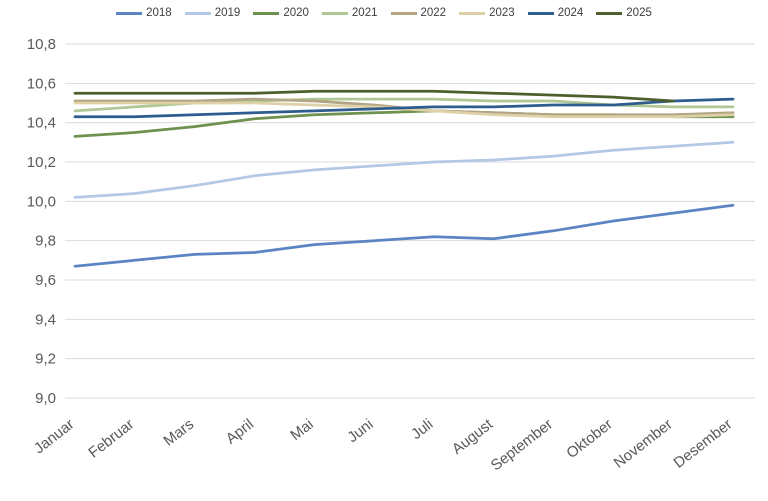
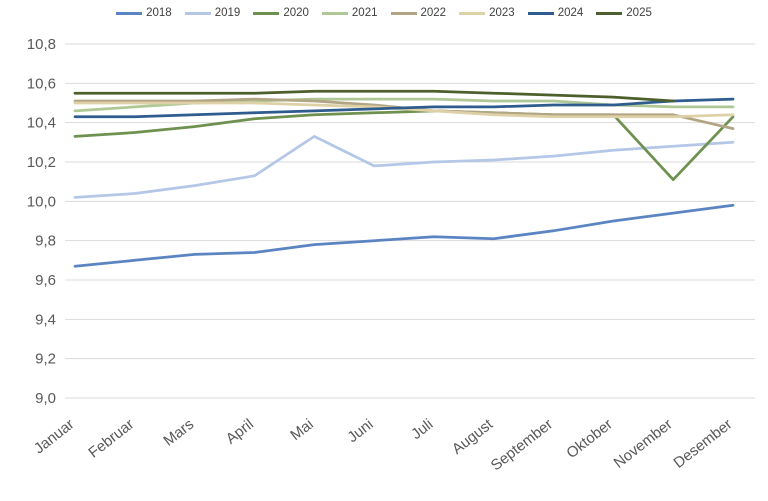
2019/Mai: 10,16 -> 10,33
2020/November: 10,43 -> 10,11
2022/Desember: 10,45 -> 10,37
